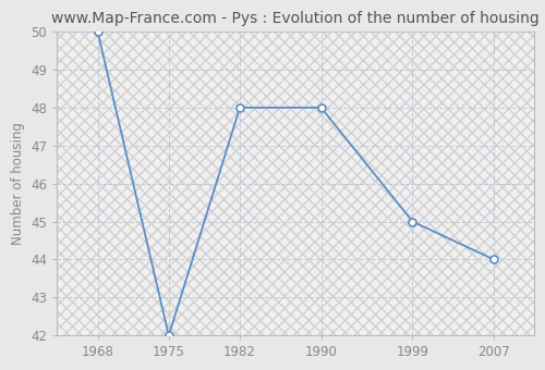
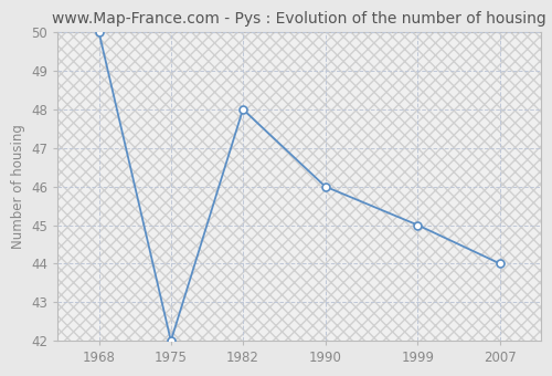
1990: 48 -> 46
